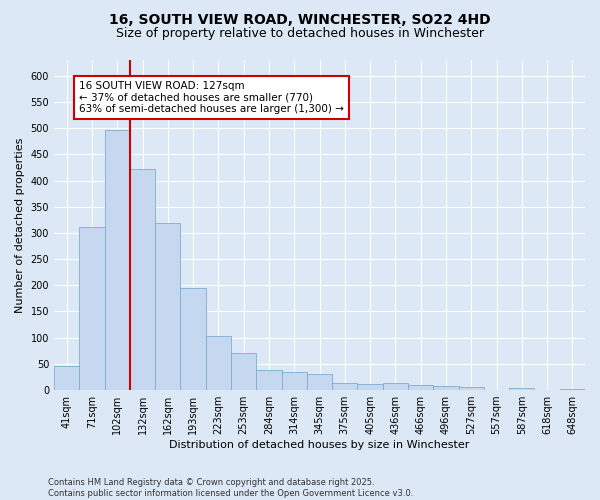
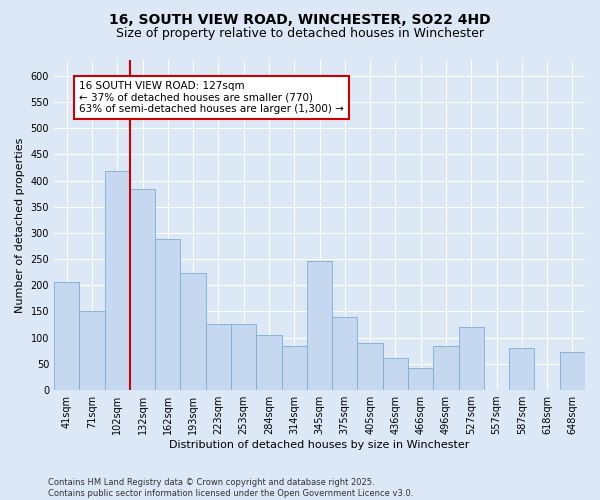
41sqm: 46 -> 206
71sqm: 312 -> 150
102sqm: 497 -> 418
132sqm: 422 -> 384
162sqm: 319 -> 288
193sqm: 194 -> 224
223sqm: 104 -> 126
253sqm: 70 -> 126
284sqm: 38 -> 106
314sqm: 35 -> 84
345sqm: 30 -> 246
375sqm: 13 -> 140
405sqm: 12 -> 90
436sqm: 14 -> 62
466sqm: 10 -> 42
496sqm: 8 -> 84
527sqm: 5 -> 120
587sqm: 4 -> 80
648sqm: 3 -> 72
